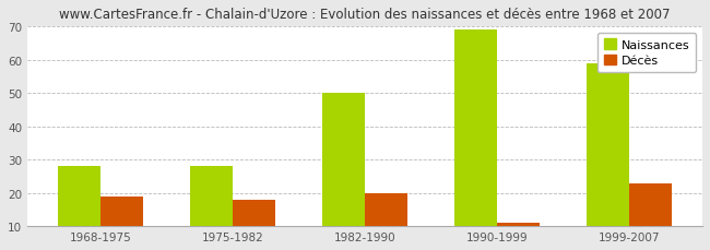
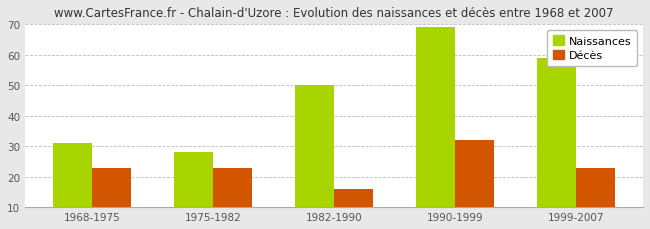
Naissances/1968-1975: 28 -> 31
Décès/1968-1975: 19 -> 23
Décès/1975-1982: 18 -> 23
Décès/1982-1990: 20 -> 16
Décès/1990-1999: 11 -> 32
